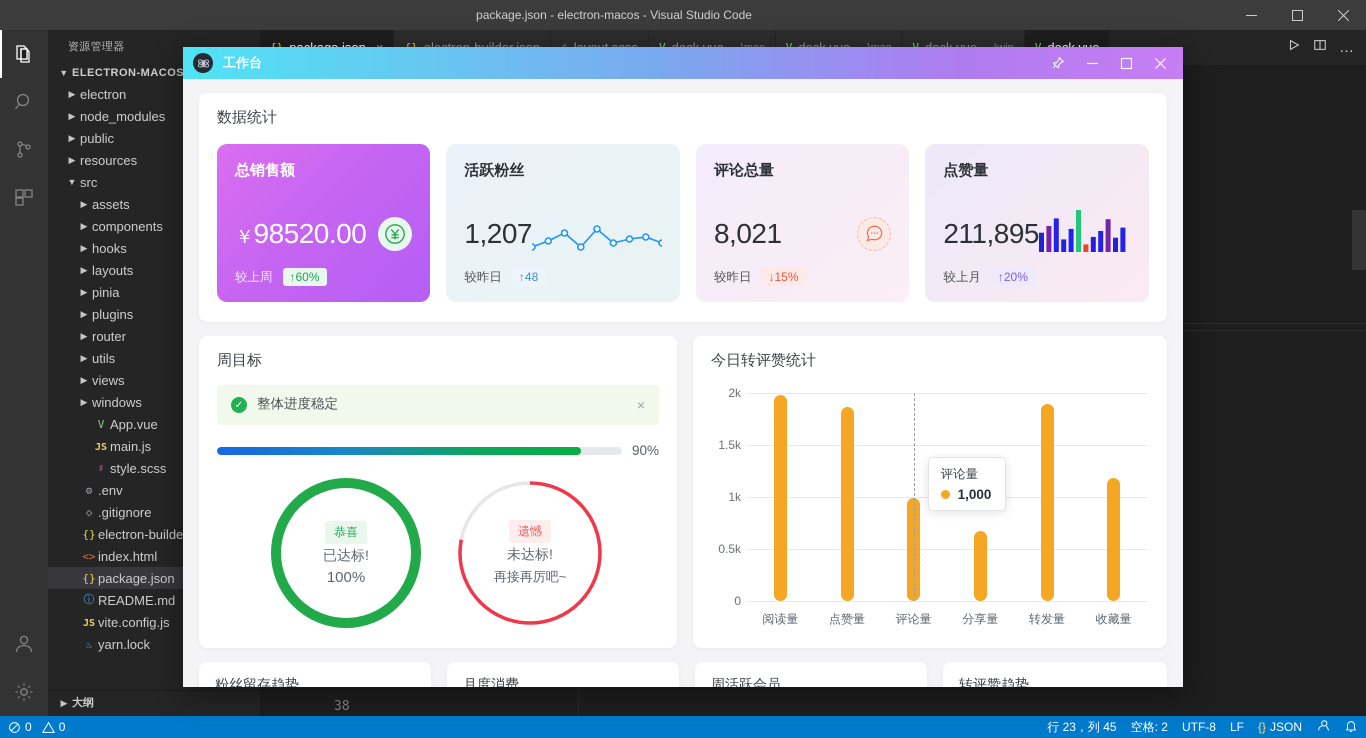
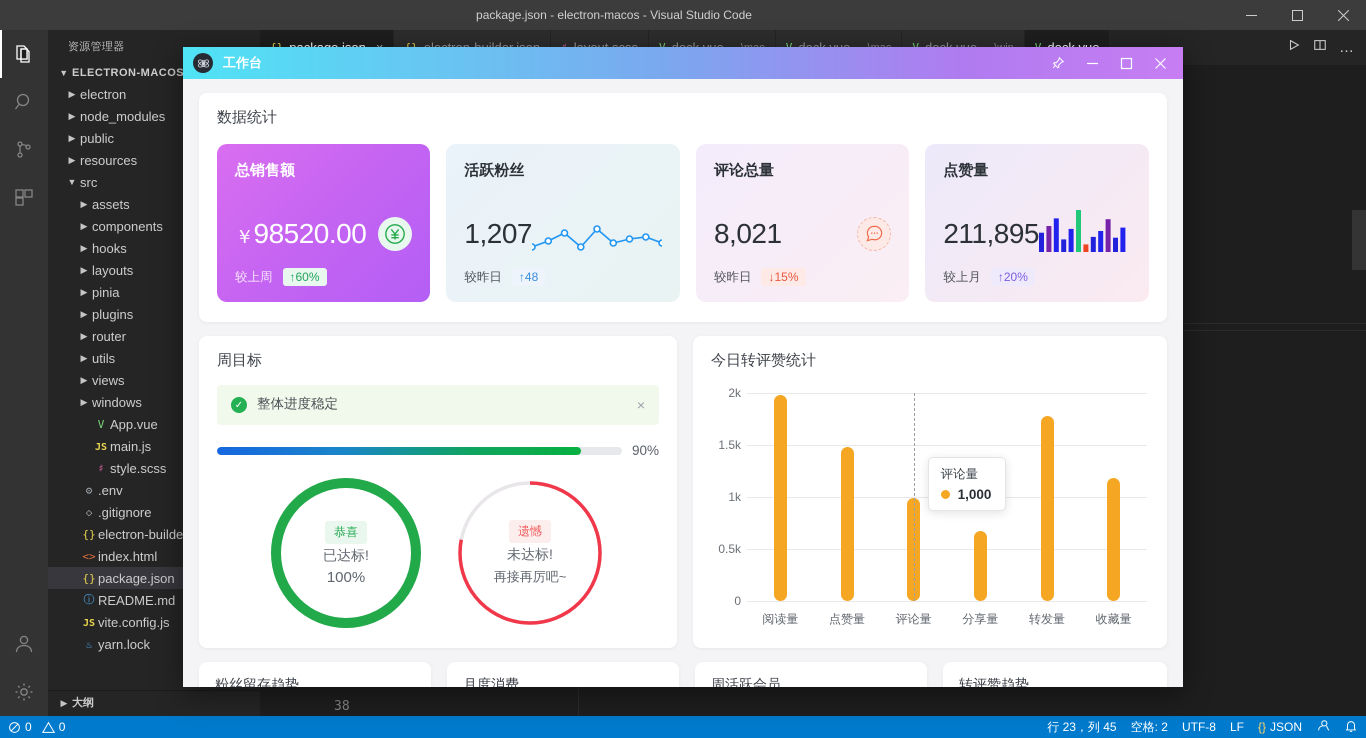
点赞量: 1.87k -> 1.48k
转发量: 1.89k -> 1.78k
